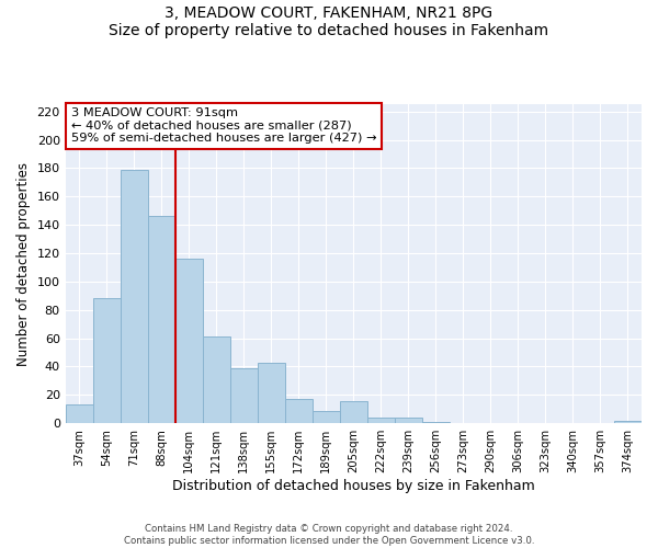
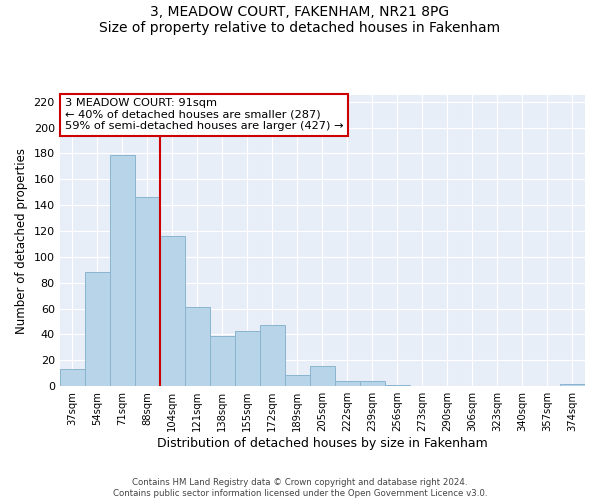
172sqm: 17 -> 47
